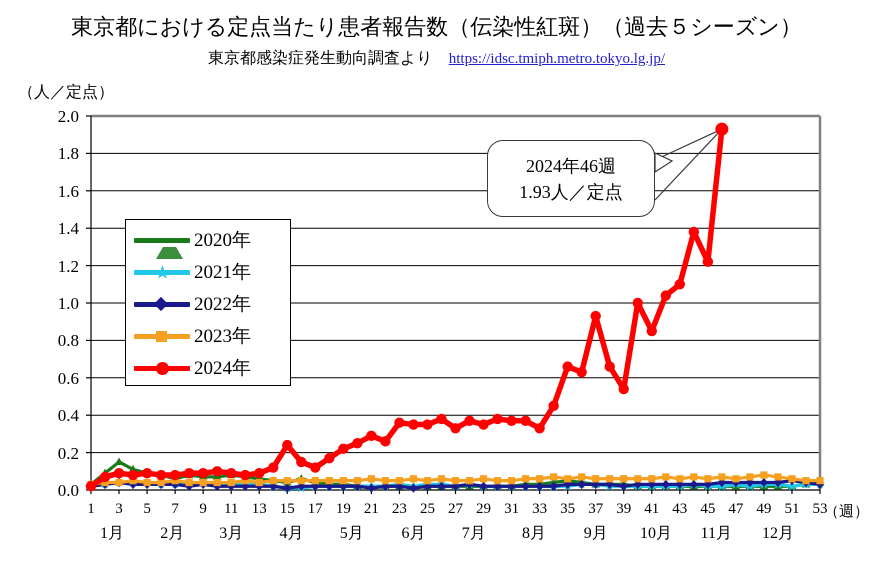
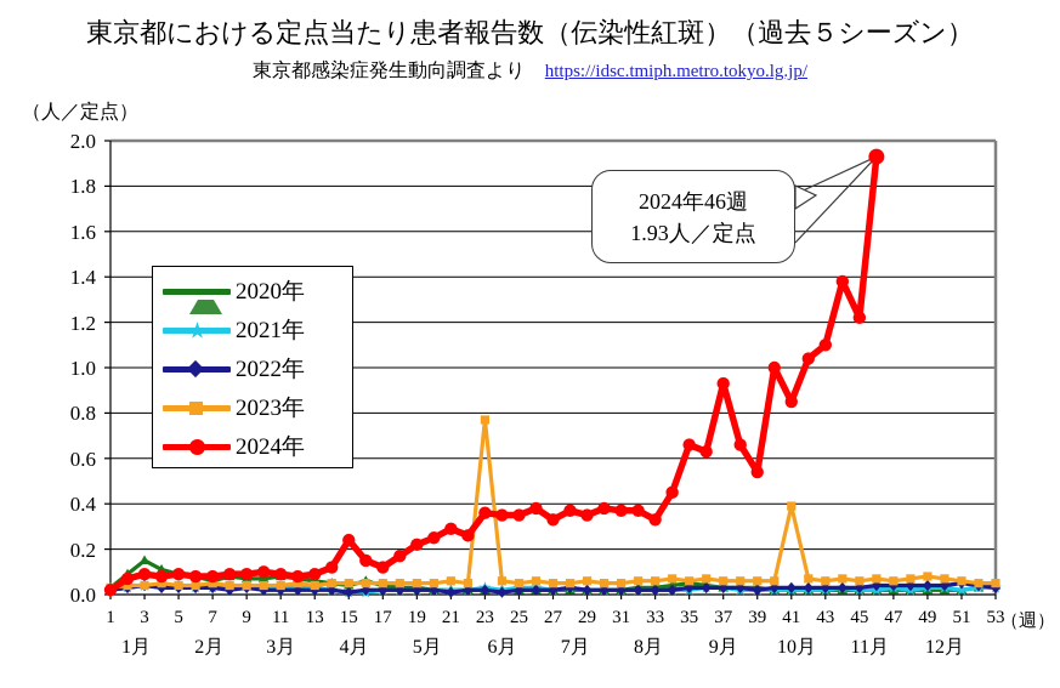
2023年/23: 0.05 -> 0.77
2023年/41: 0.06 -> 0.39
